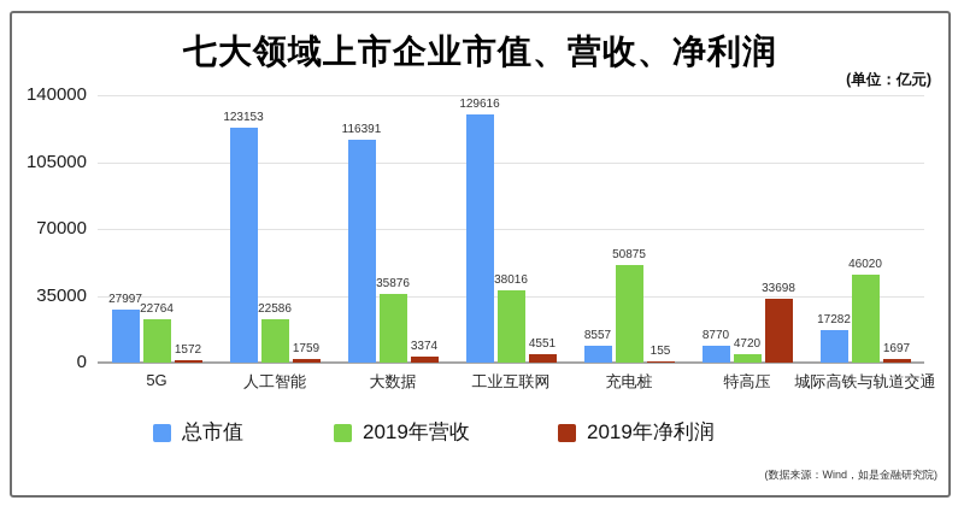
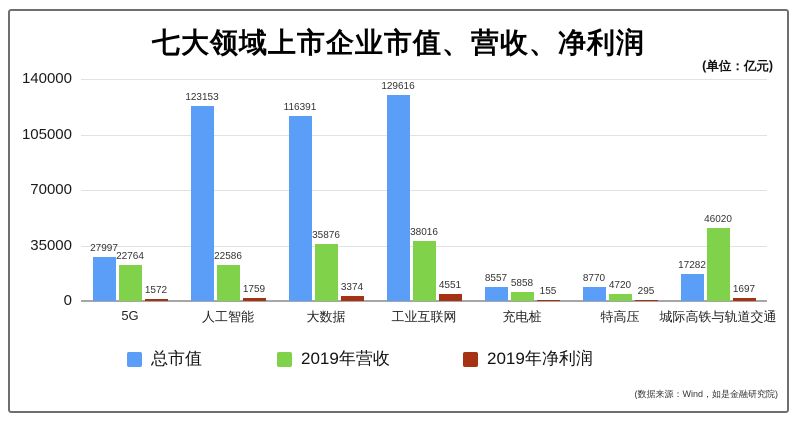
2019年营收/充电桩: 50875 -> 5858
2019年净利润/特高压: 33698 -> 295
